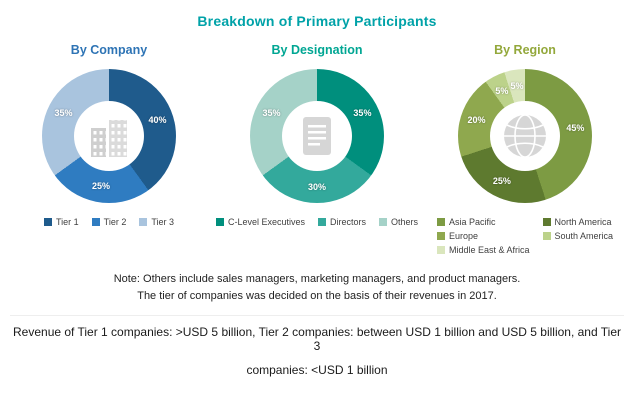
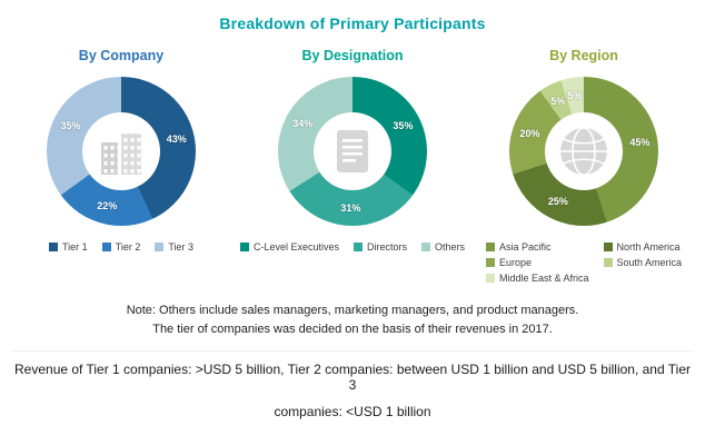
By Company/Tier 1: 40% -> 43%
By Company/Tier 2: 25% -> 22%
By Designation/Directors: 30% -> 31%
By Designation/Others: 35% -> 34%
